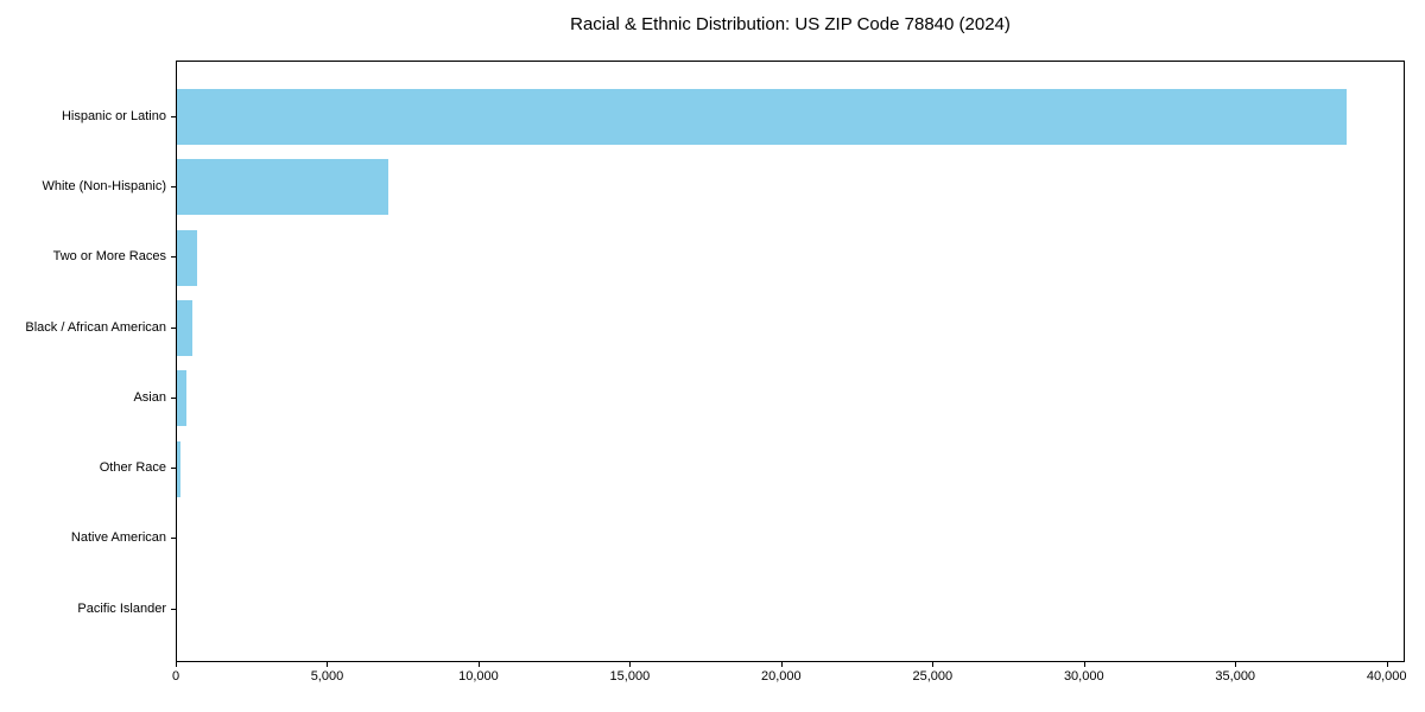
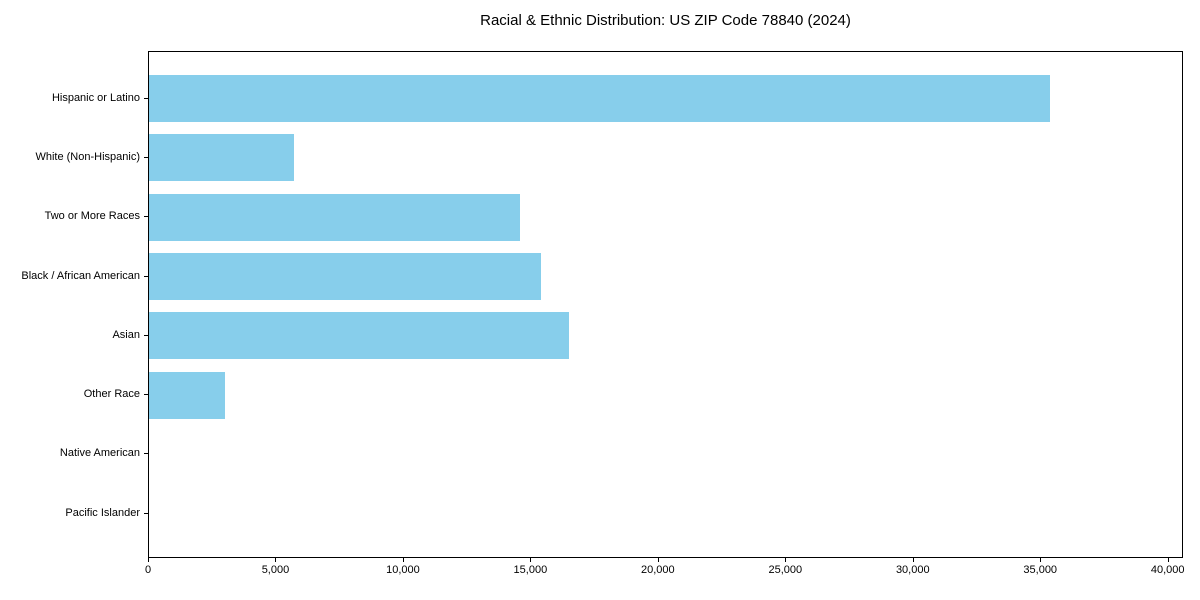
Hispanic or Latino: 38700 -> 35400
White (Non-Hispanic): 7000 -> 5700
Two or More Races: 700 -> 14600
Black / African American: 500 -> 15400
Asian: 300 -> 16500
Other Race: 100 -> 3000
